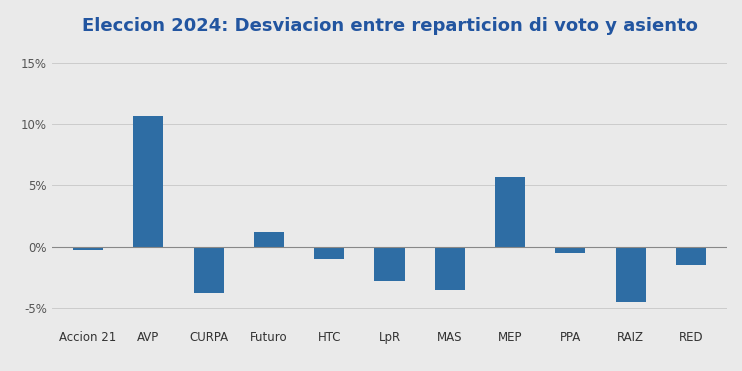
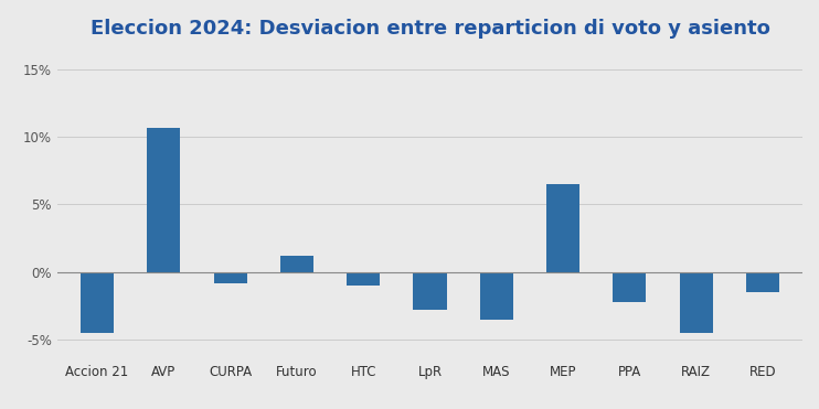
Accion 21: -0.3% -> -4.5%
CURPA: -3.8% -> -0.8%
MEP: 5.7% -> 6.5%
PPA: -0.5% -> -2.2%
